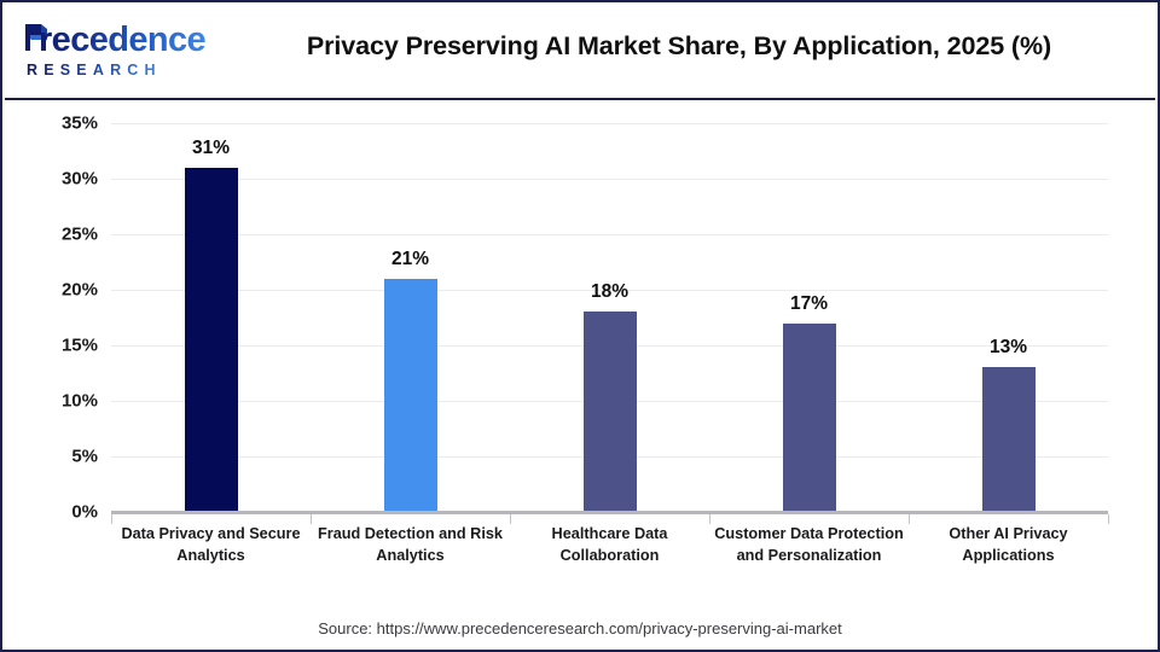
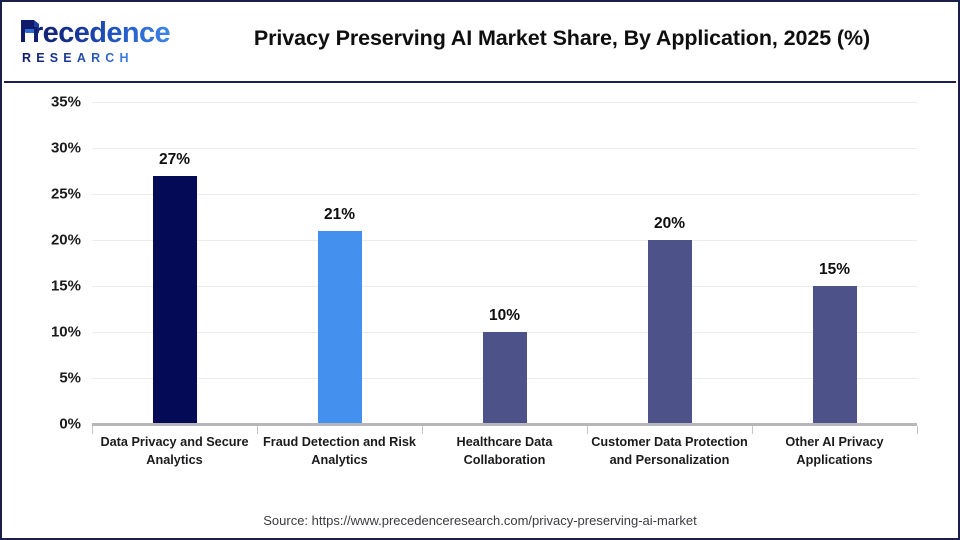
Data Privacy and Secure Analytics: 31% -> 27%
Healthcare Data Collaboration: 18% -> 10%
Customer Data Protection and Personalization: 17% -> 20%
Other AI Privacy Applications: 13% -> 15%
